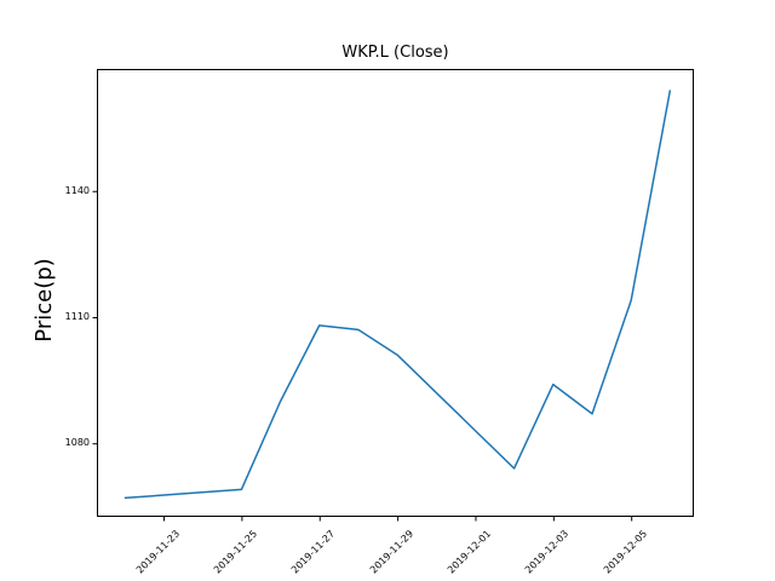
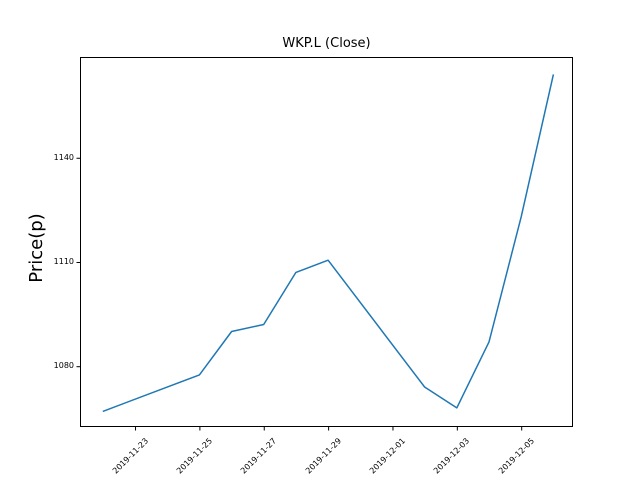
2019-11-25: 1069 -> 1078
2019-11-27: 1108 -> 1092
2019-11-29: 1101 -> 1110
2019-12-03: 1094 -> 1068
2019-12-05: 1114 -> 1123
